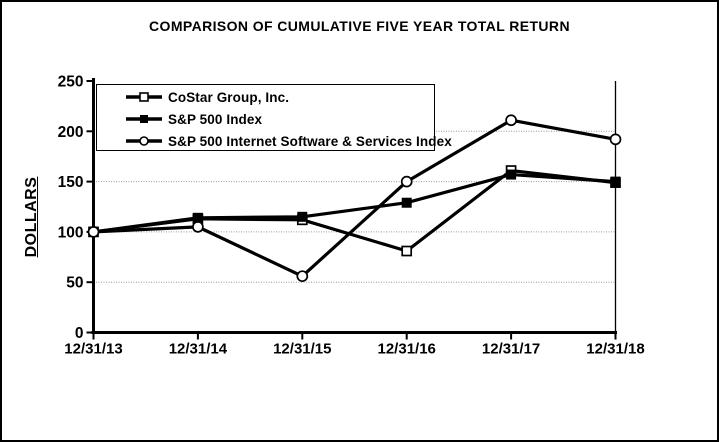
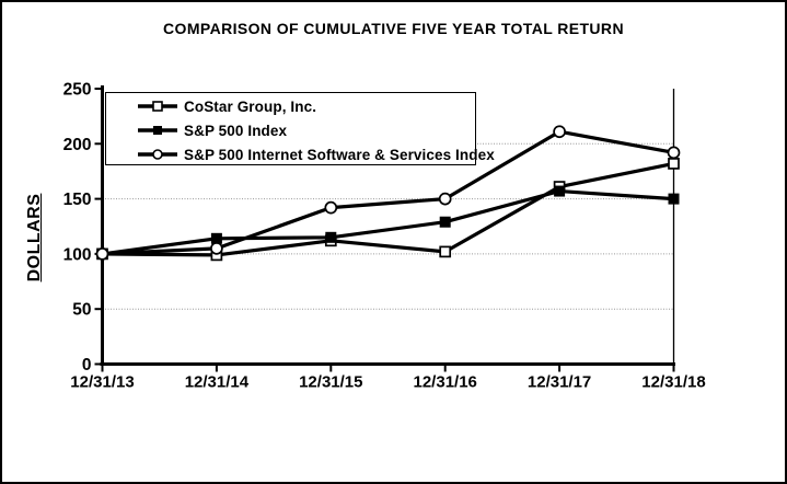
CoStar Group, Inc./12/31/14: 113 -> 99
S&P 500 Internet Software & Services Index/12/31/15: 56 -> 142
CoStar Group, Inc./12/31/16: 81 -> 102
CoStar Group, Inc./12/31/18: 149 -> 182
